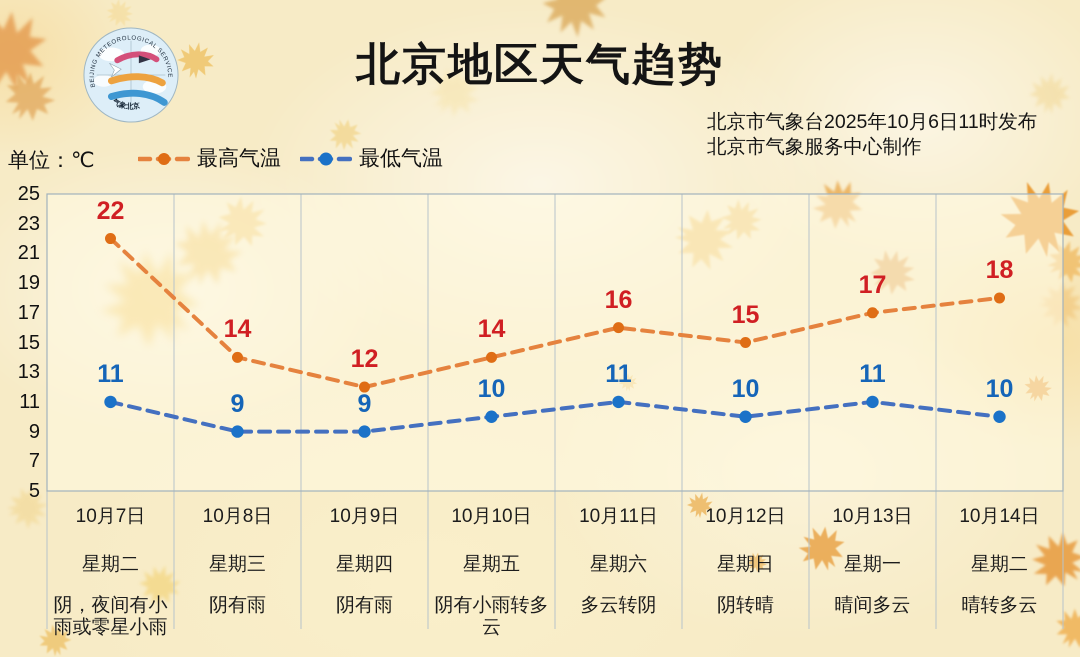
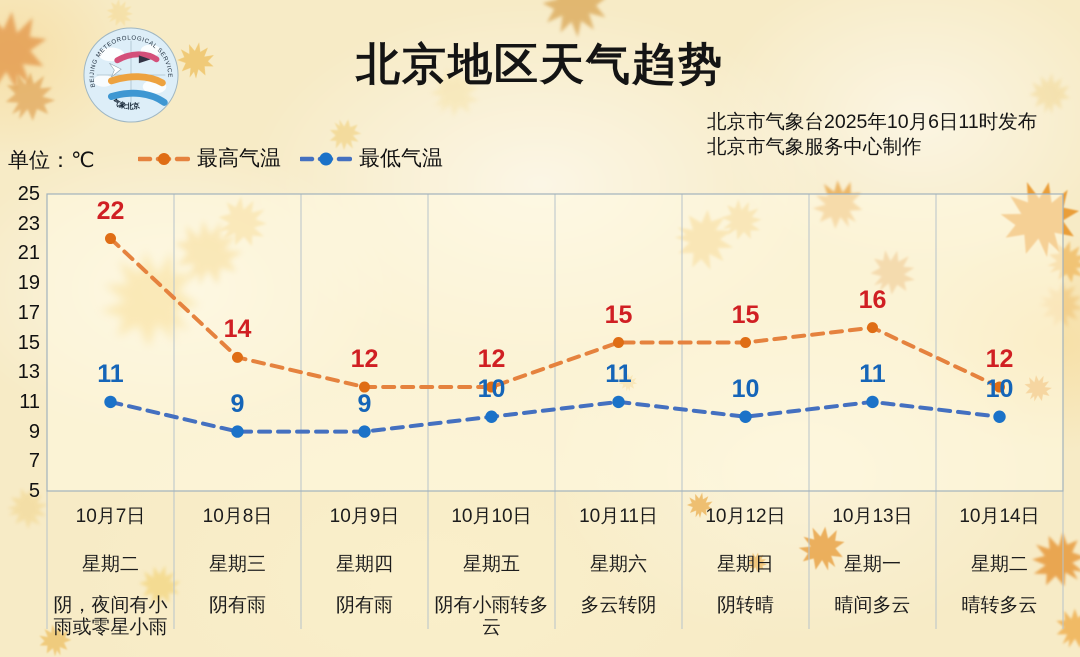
最高气温/10月10日: 14 -> 12
最高气温/10月11日: 16 -> 15
最高气温/10月13日: 17 -> 16
最高气温/10月14日: 18 -> 12
